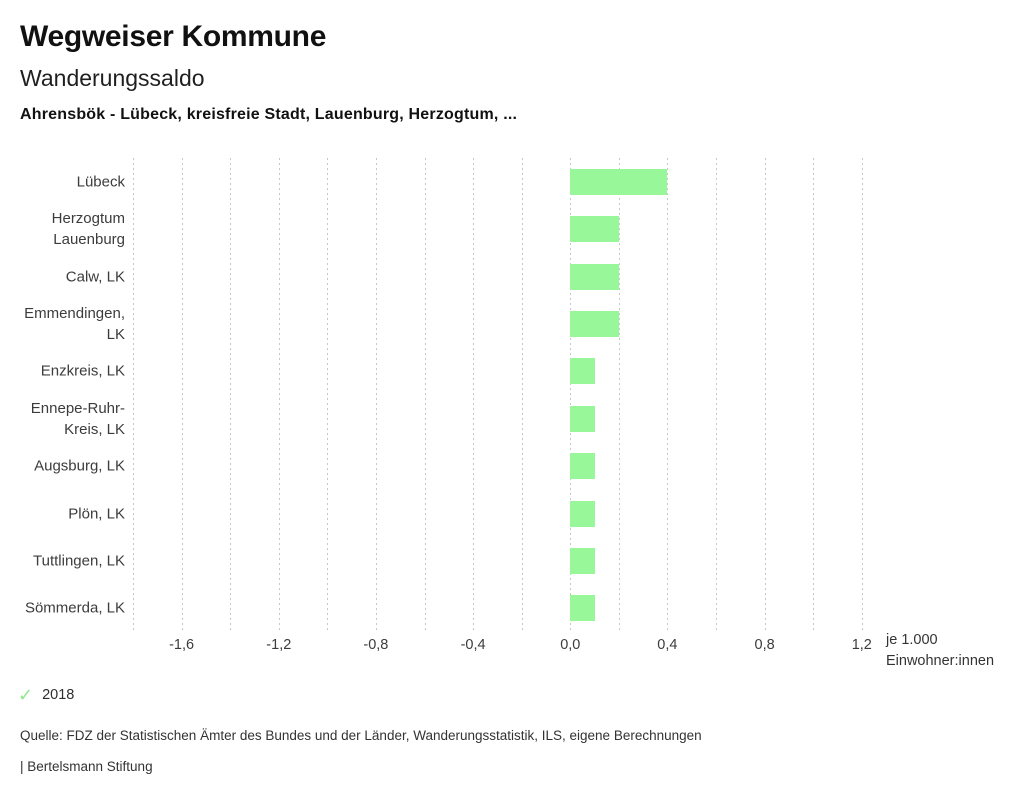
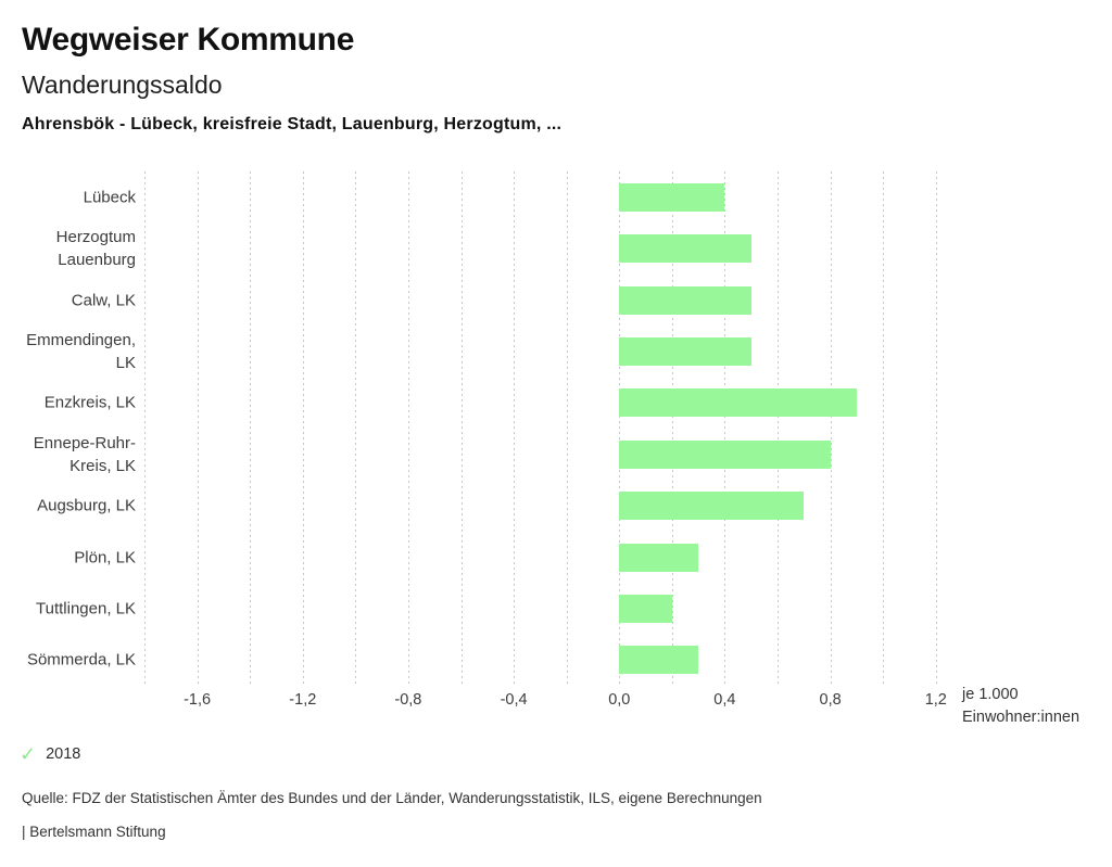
Herzogtum Lauenburg: 0,2 -> 0,5
Calw, LK: 0,2 -> 0,5
Emmendingen, LK: 0,2 -> 0,5
Enzkreis, LK: 0,1 -> 0,9
Ennepe-Ruhr-Kreis, LK: 0,1 -> 0,8
Augsburg, LK: 0,1 -> 0,7
Plön, LK: 0,1 -> 0,3
Tuttlingen, LK: 0,1 -> 0,2
Sömmerda, LK: 0,1 -> 0,3
